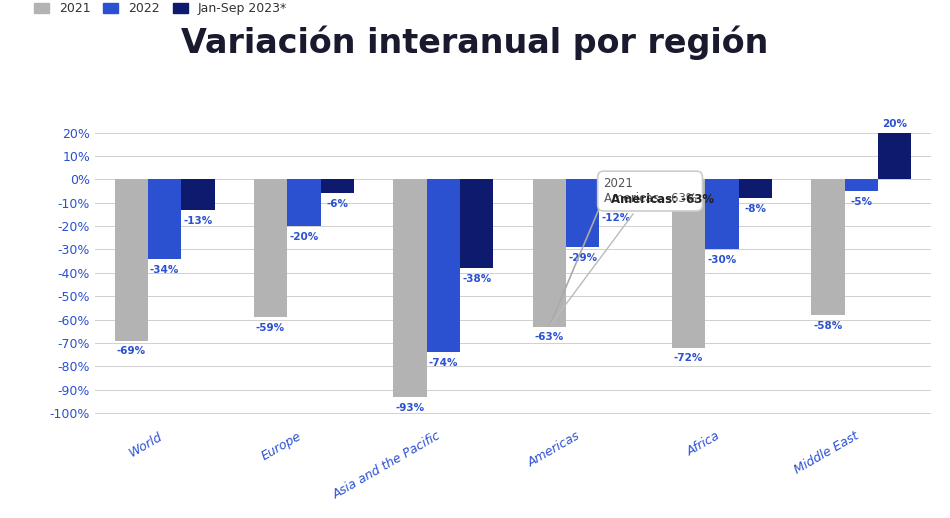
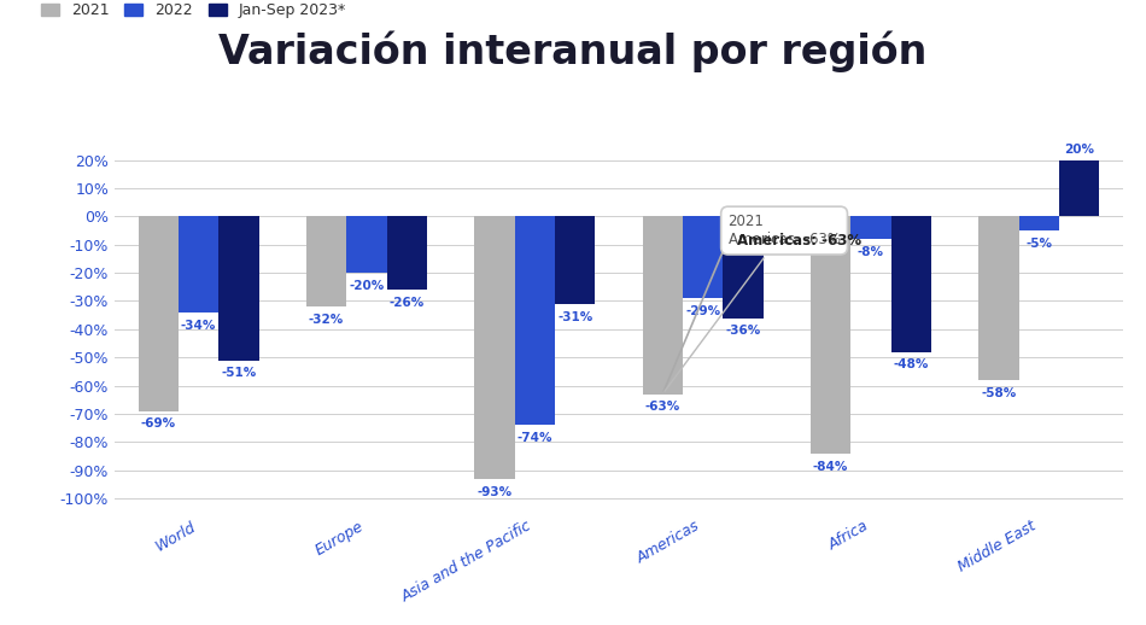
Jan-Sep 2023*/World: -13% -> -51%
2021/Europe: -59% -> -32%
Jan-Sep 2023*/Europe: -6% -> -26%
Jan-Sep 2023*/Asia and the Pacific: -38% -> -31%
Jan-Sep 2023*/Americas: -12% -> -36%
2021/Africa: -72% -> -84%
2022/Africa: -30% -> -8%
Jan-Sep 2023*/Africa: -8% -> -48%
